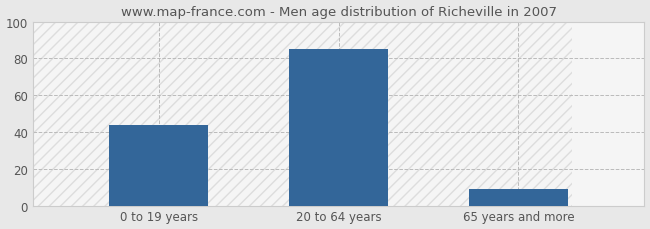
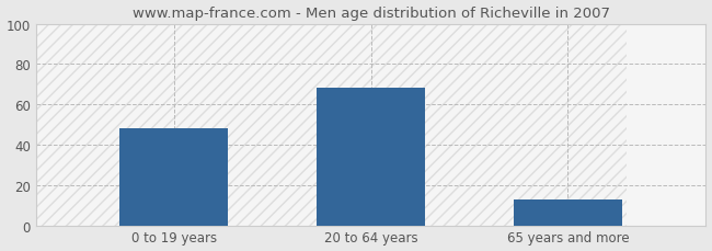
0 to 19 years: 44 -> 48
20 to 64 years: 85 -> 68
65 years and more: 9 -> 13
